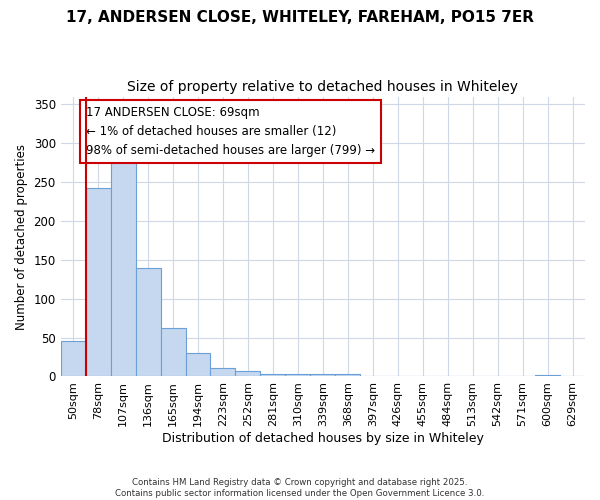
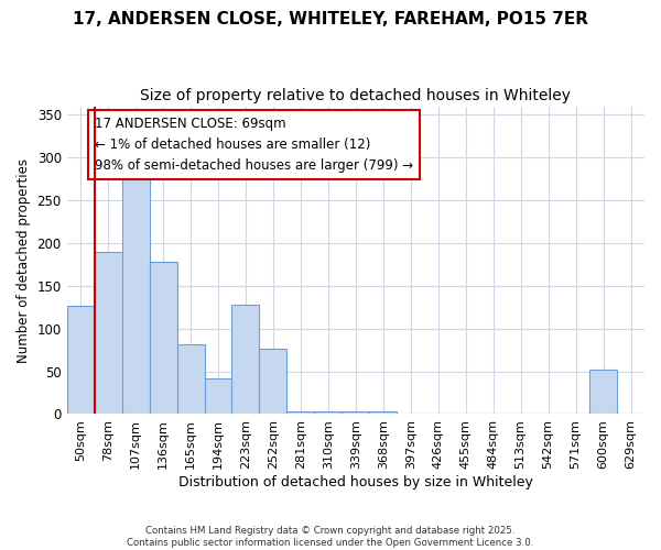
50sqm: 46 -> 126
78sqm: 242 -> 190
136sqm: 140 -> 178
165sqm: 62 -> 82
194sqm: 30 -> 42
223sqm: 11 -> 128
252sqm: 7 -> 76
600sqm: 2 -> 52
